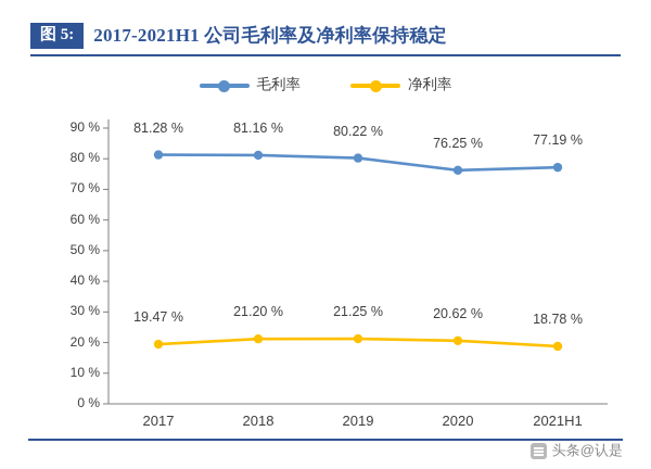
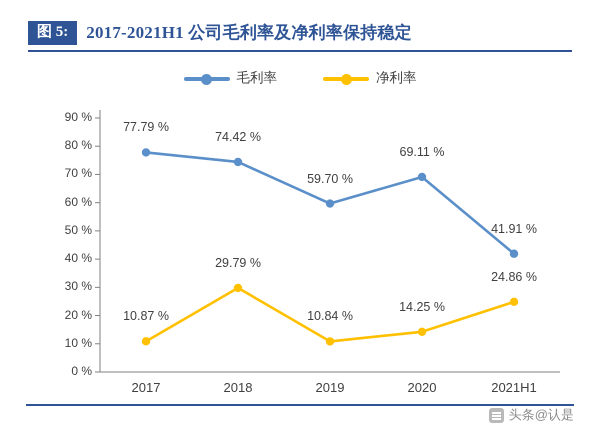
毛利率/2017: 81.28 -> 77.79
净利率/2017: 19.47 -> 10.87
毛利率/2018: 81.16 -> 74.42
净利率/2018: 21.20 -> 29.79
毛利率/2019: 80.22 -> 59.70
净利率/2019: 21.25 -> 10.84
毛利率/2020: 76.25 -> 69.11
净利率/2020: 20.62 -> 14.25
毛利率/2021H1: 77.19 -> 41.91
净利率/2021H1: 18.78 -> 24.86
